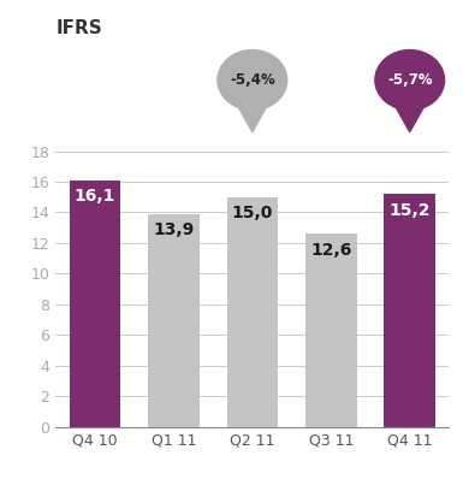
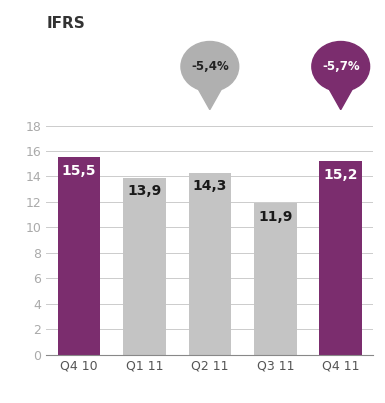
Q4 10: 16,1 -> 15,5
Q2 11: 15,0 -> 14,3
Q3 11: 12,6 -> 11,9
